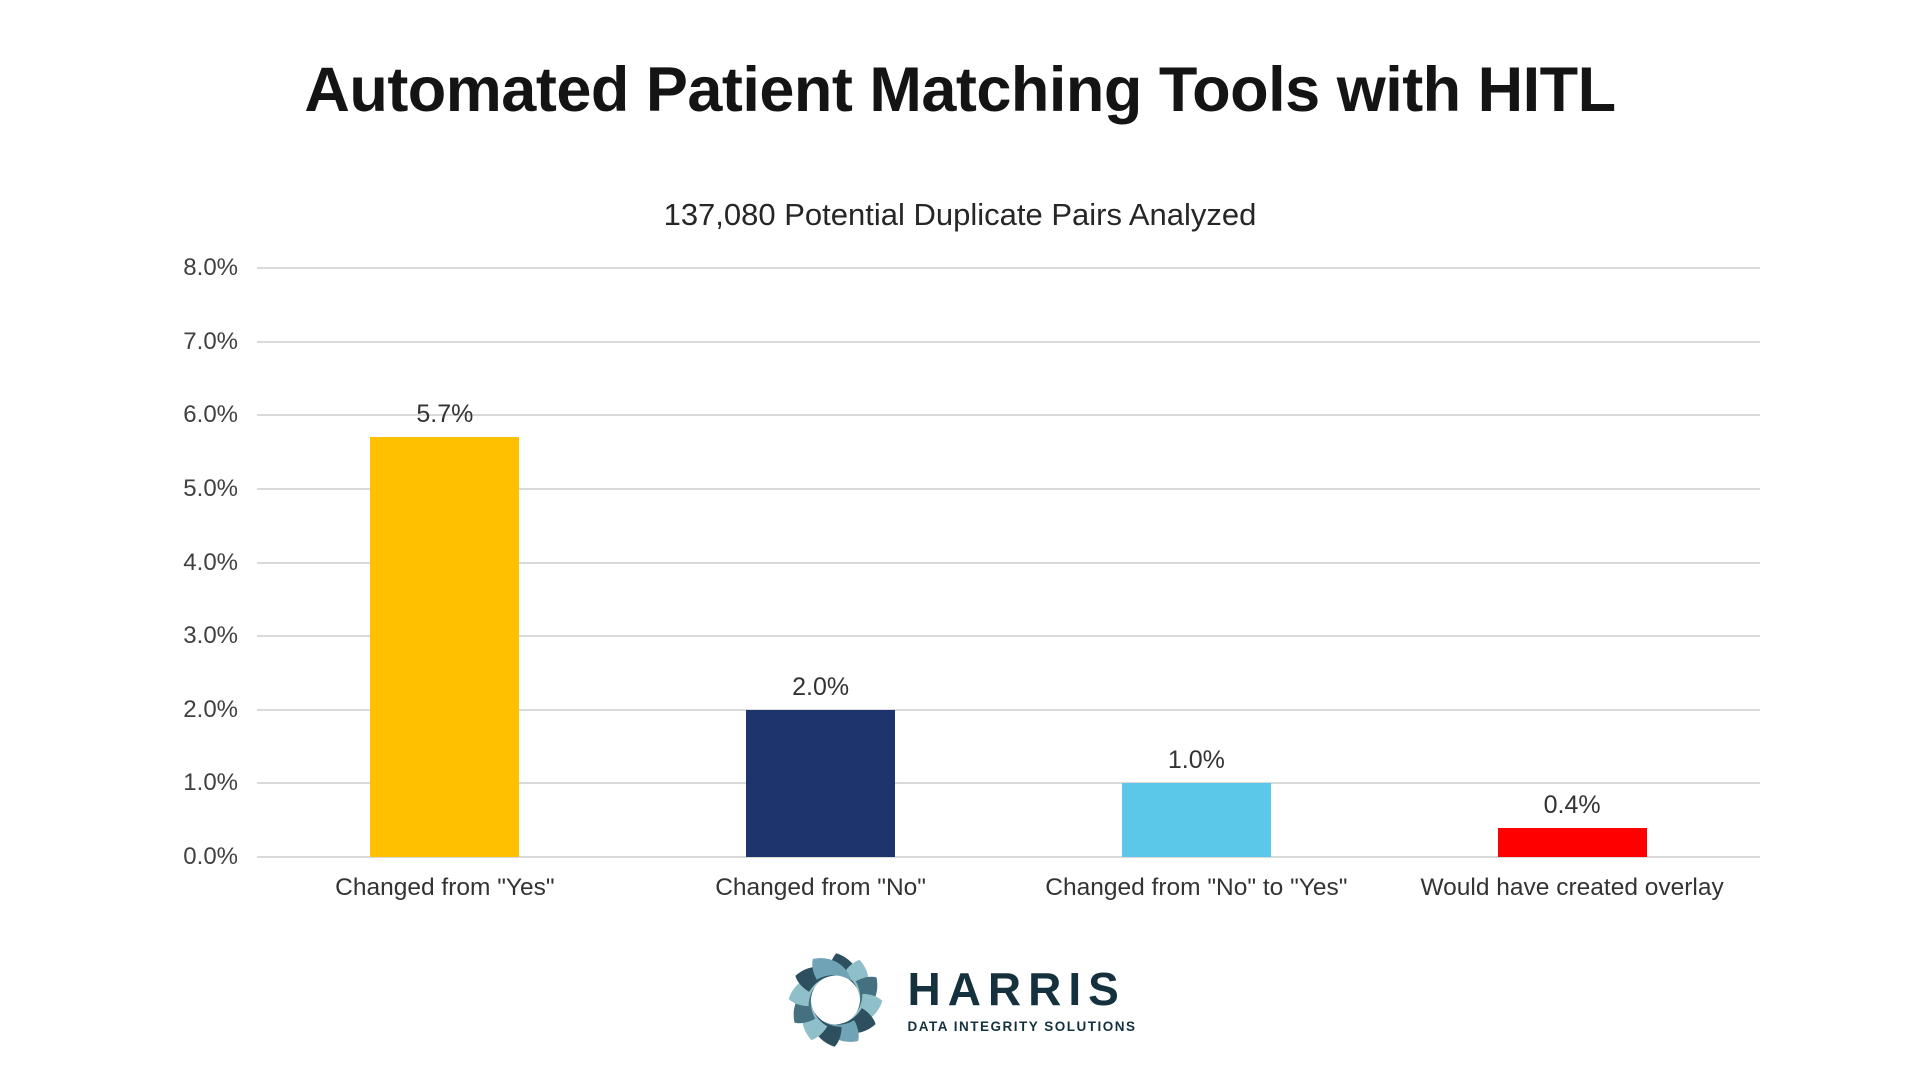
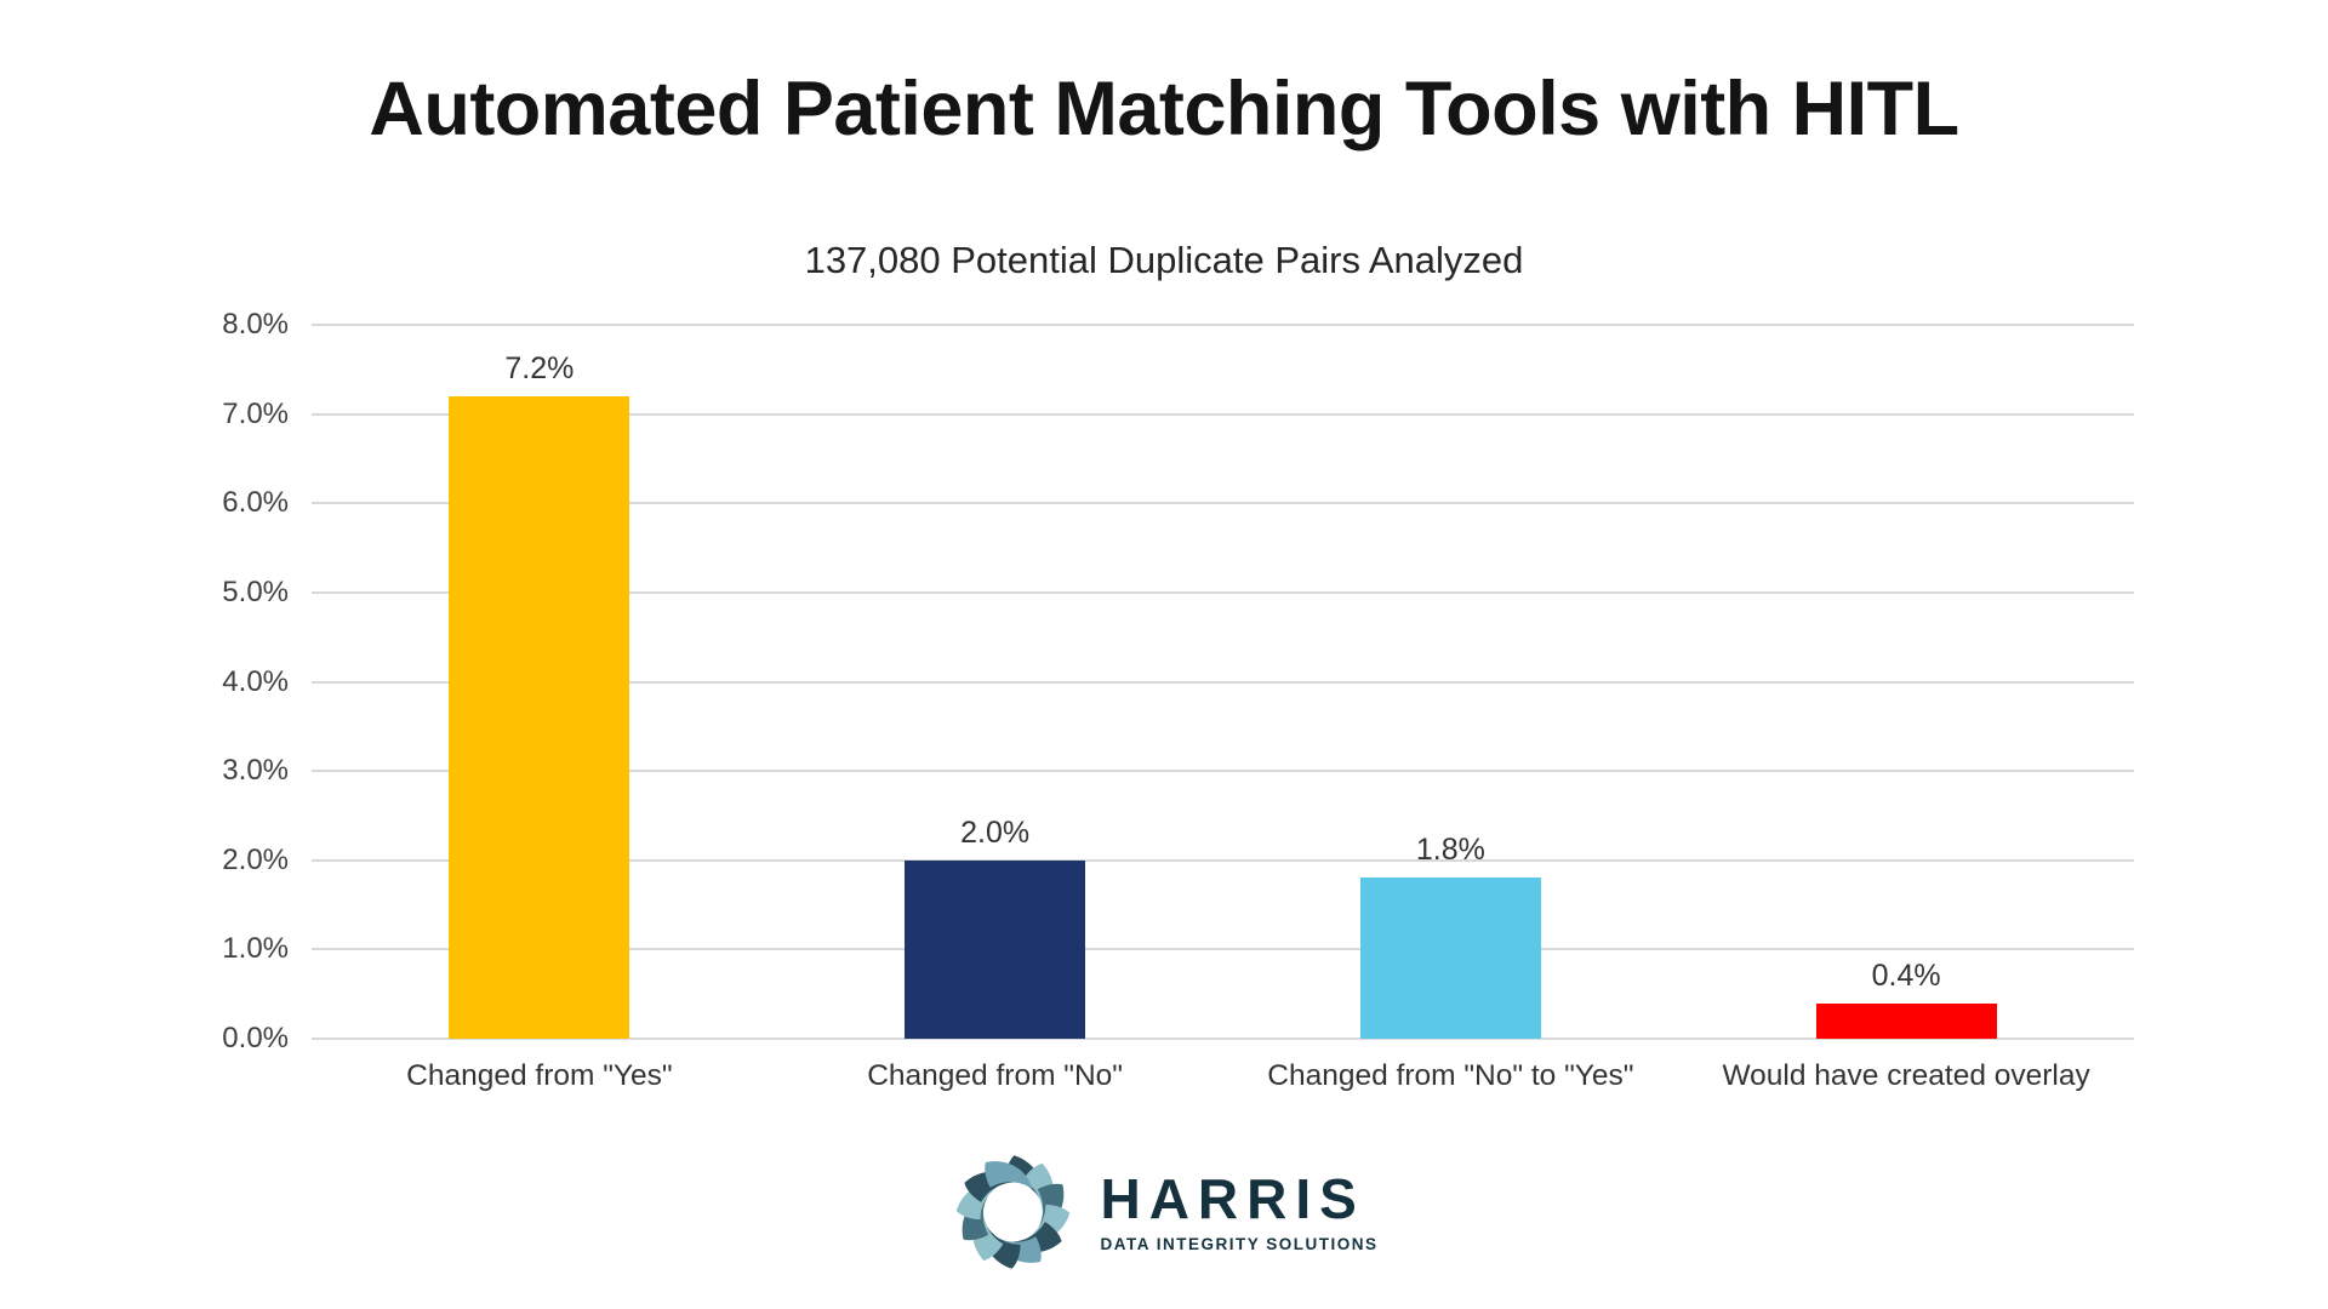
Changed from "Yes": 5.7% -> 7.2%
Changed from "No" to "Yes": 1.0% -> 1.8%
